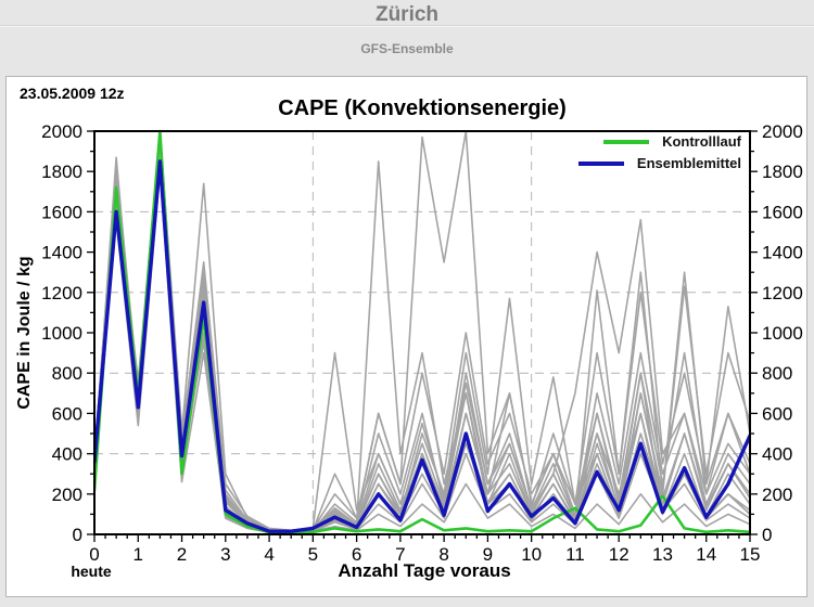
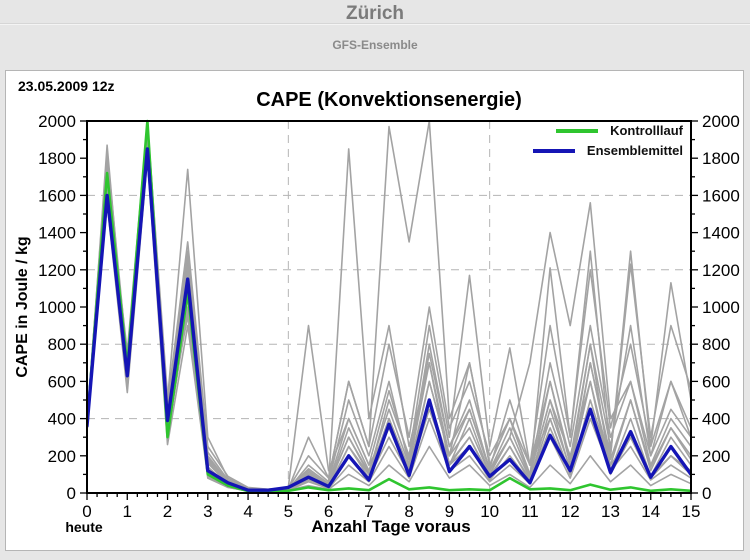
Kontrolllauf/0: 220 -> 370
Kontrolllauf/11: 130 -> 20
Kontrolllauf/13: 190 -> 20
Ensemblemittel/15: 490 -> 100
